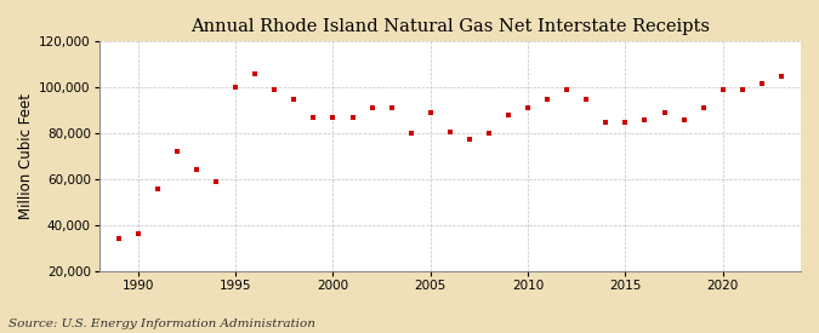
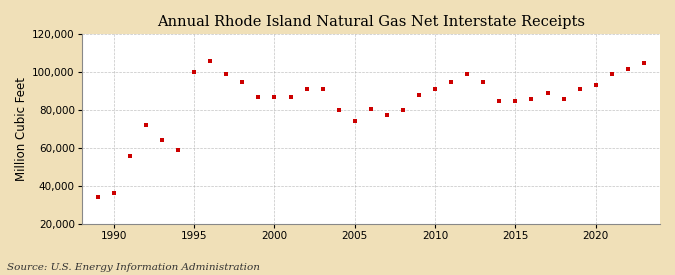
2005: 89,000 -> 74,000
2020: 99,000 -> 93,000
